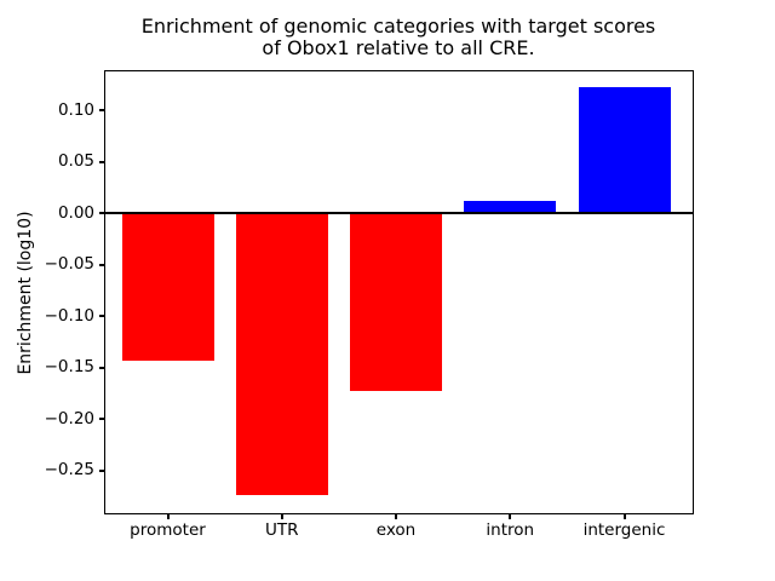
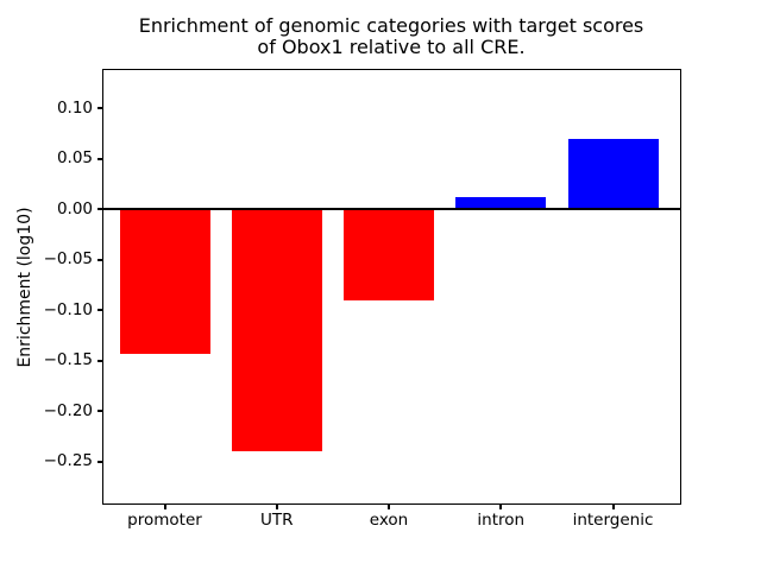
UTR: -0.27 -> -0.24
exon: -0.17 -> -0.09
intergenic: 0.12 -> 0.07
